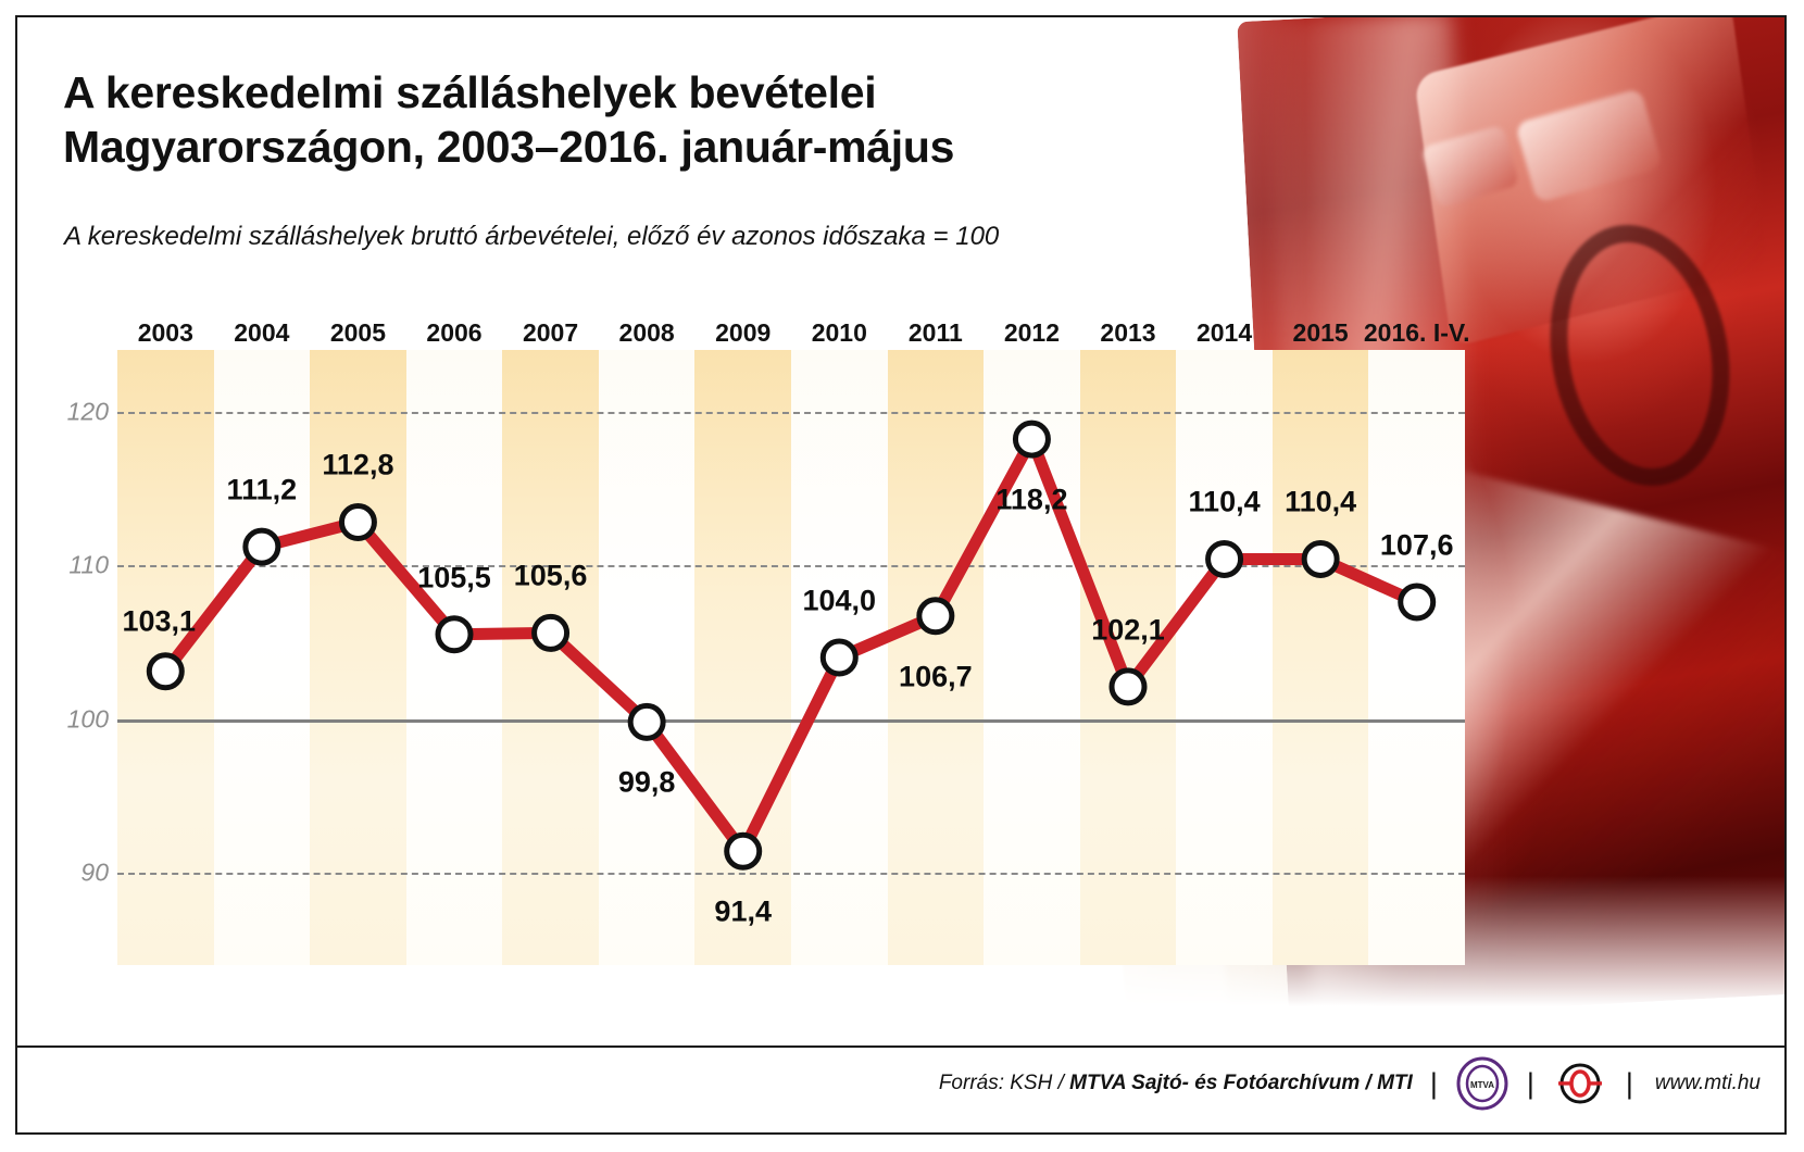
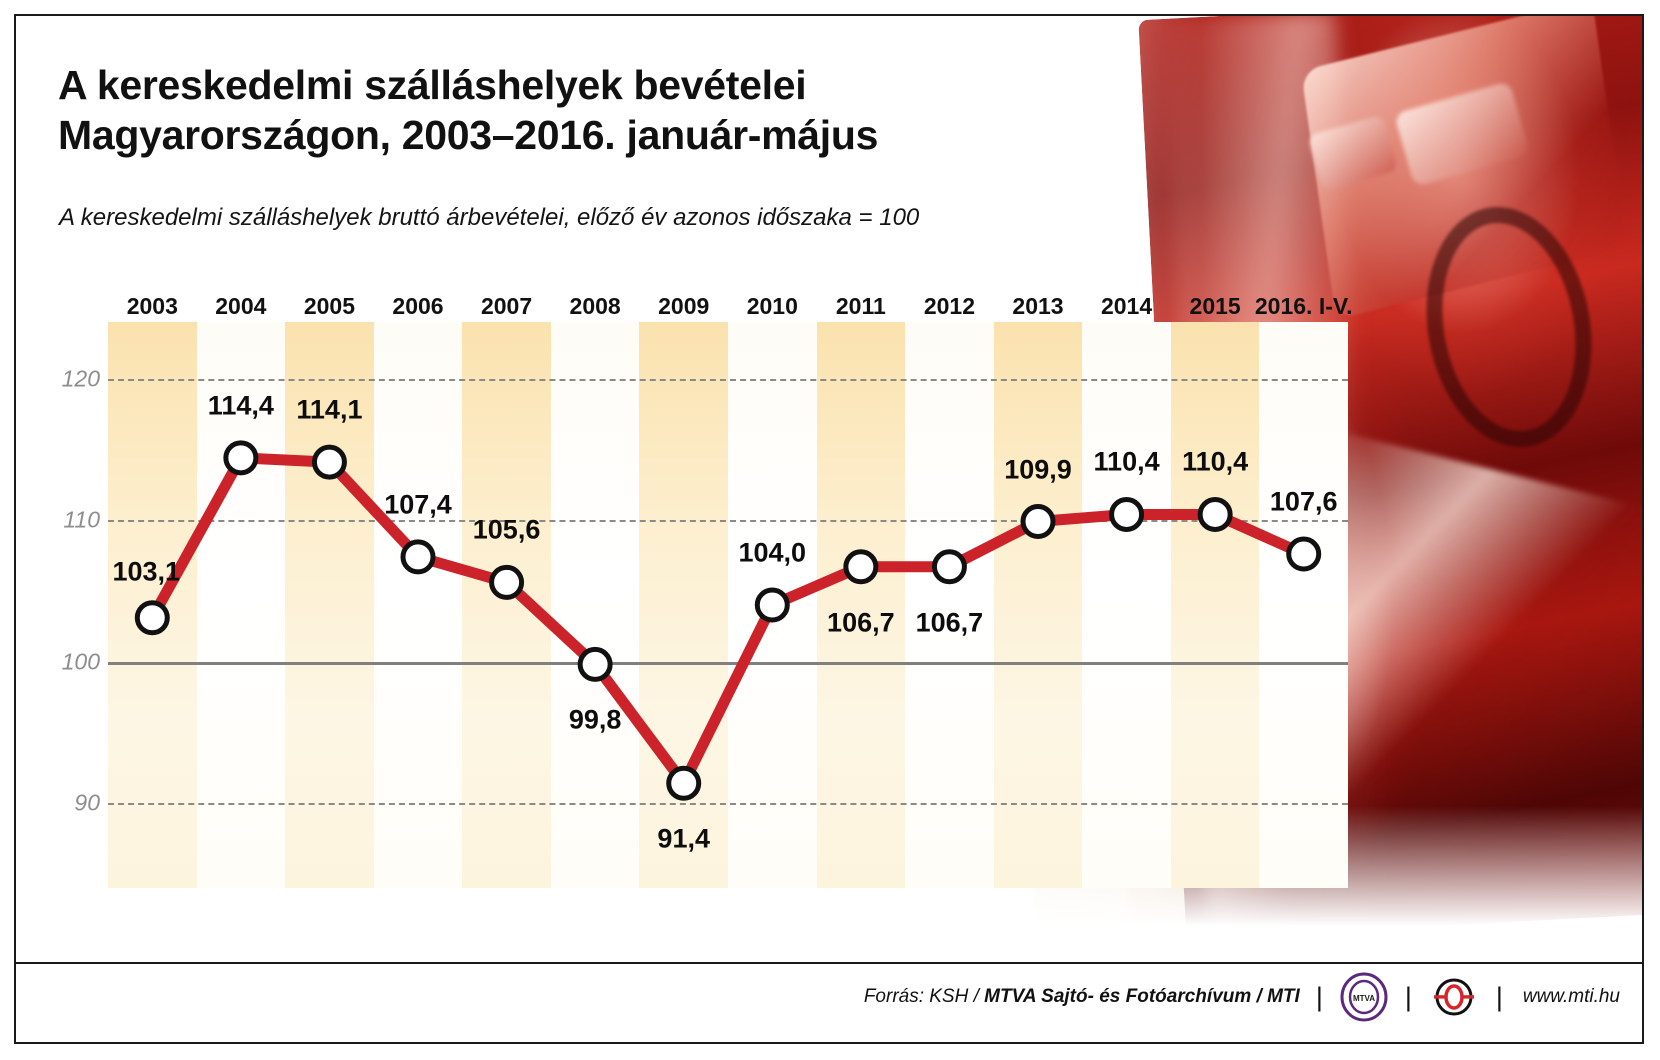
2004: 111,2 -> 114,4
2005: 112,8 -> 114,1
2006: 105,5 -> 107,4
2012: 118,2 -> 106,7
2013: 102,1 -> 109,9
